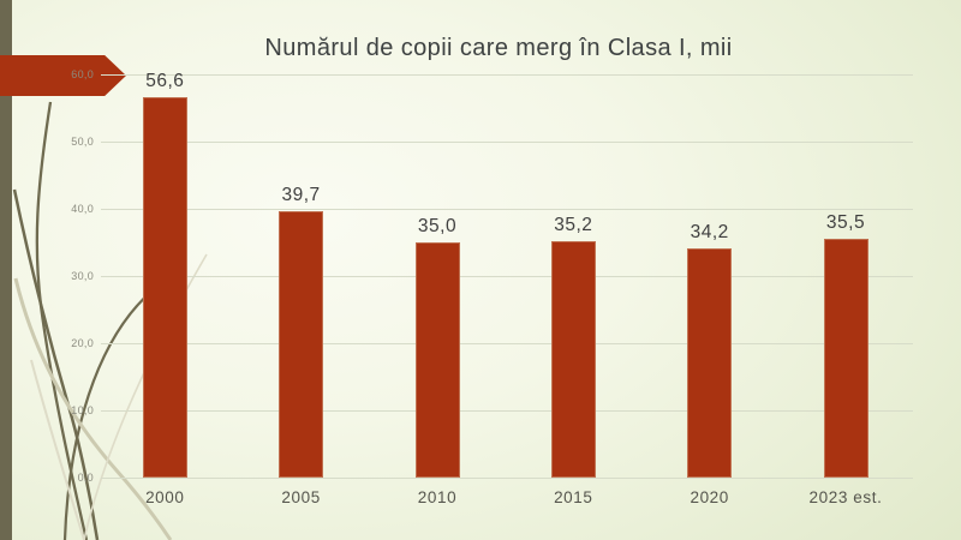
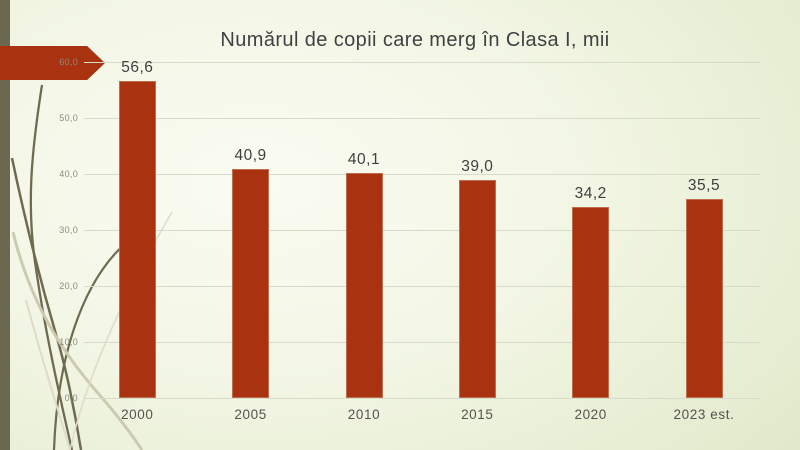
2005: 39,7 -> 40,9
2010: 35,0 -> 40,1
2015: 35,2 -> 39,0
